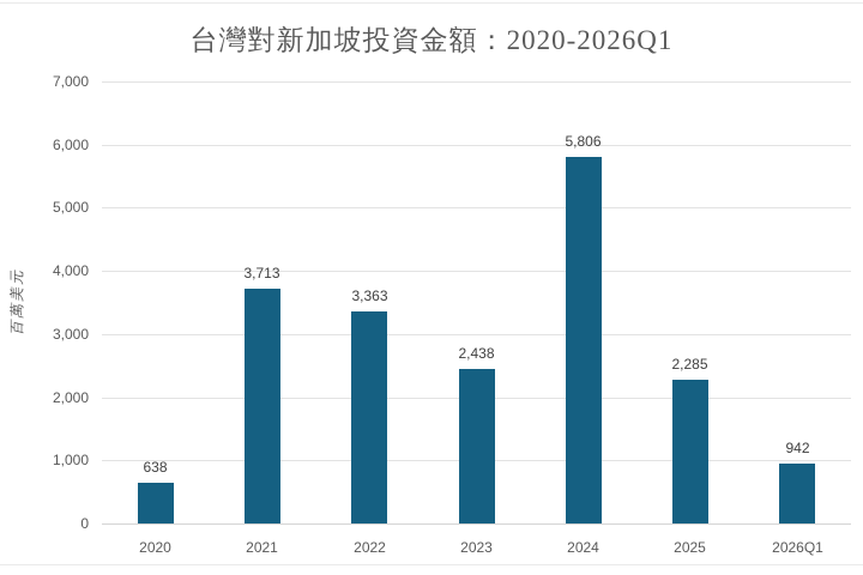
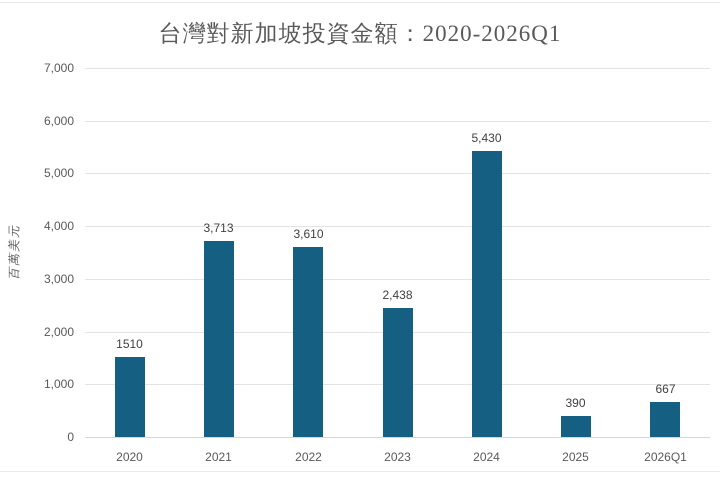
2020: 638 -> 1510
2022: 3,363 -> 3,610
2024: 5,806 -> 5,430
2025: 2,285 -> 390
2026Q1: 942 -> 667
